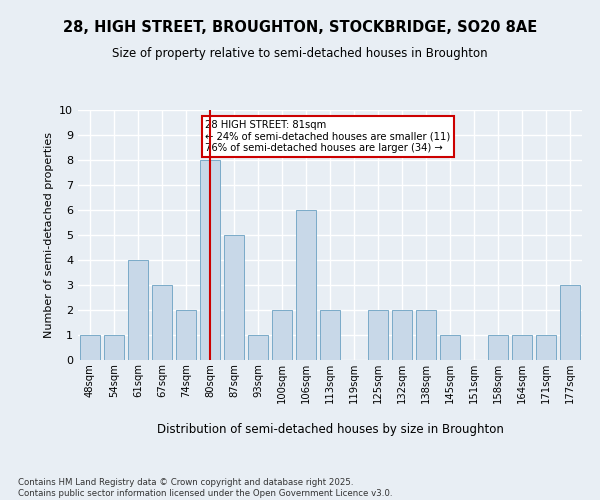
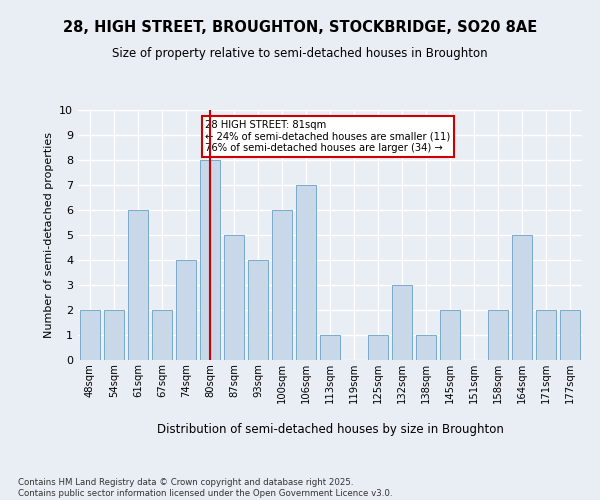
48sqm: 1 -> 2
54sqm: 1 -> 2
61sqm: 4 -> 6
67sqm: 3 -> 2
74sqm: 2 -> 4
93sqm: 1 -> 4
100sqm: 2 -> 6
106sqm: 6 -> 7
113sqm: 2 -> 1
125sqm: 2 -> 1
132sqm: 2 -> 3
138sqm: 2 -> 1
145sqm: 1 -> 2
158sqm: 1 -> 2
164sqm: 1 -> 5
171sqm: 1 -> 2
177sqm: 3 -> 2
